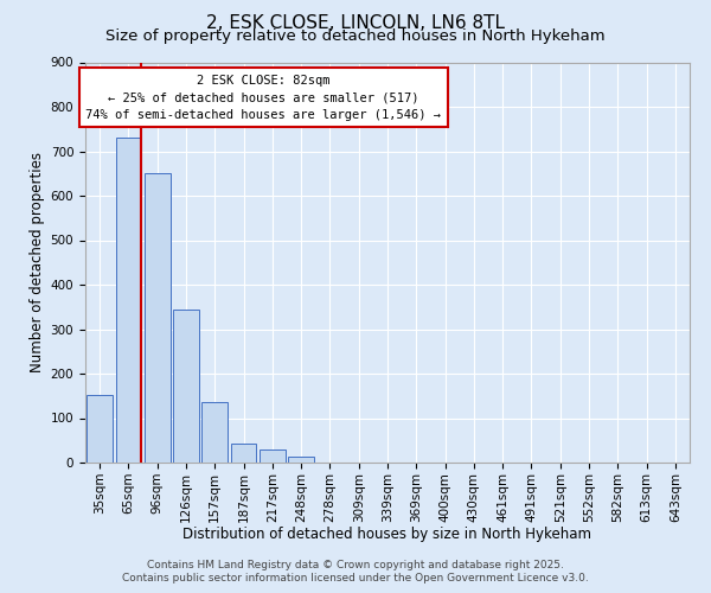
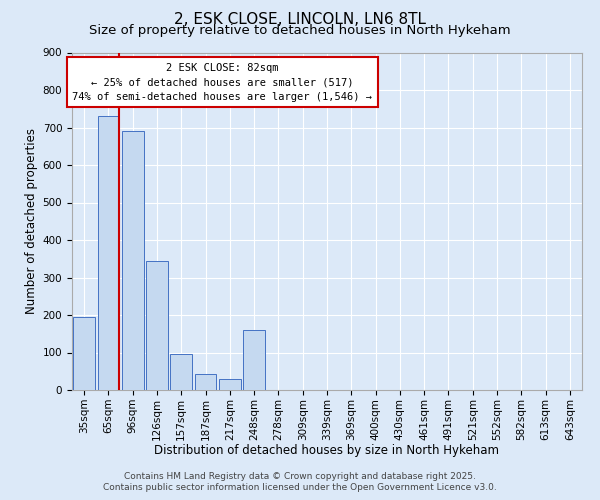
35sqm: 152 -> 195
96sqm: 650 -> 690
157sqm: 137 -> 95
248sqm: 14 -> 160
